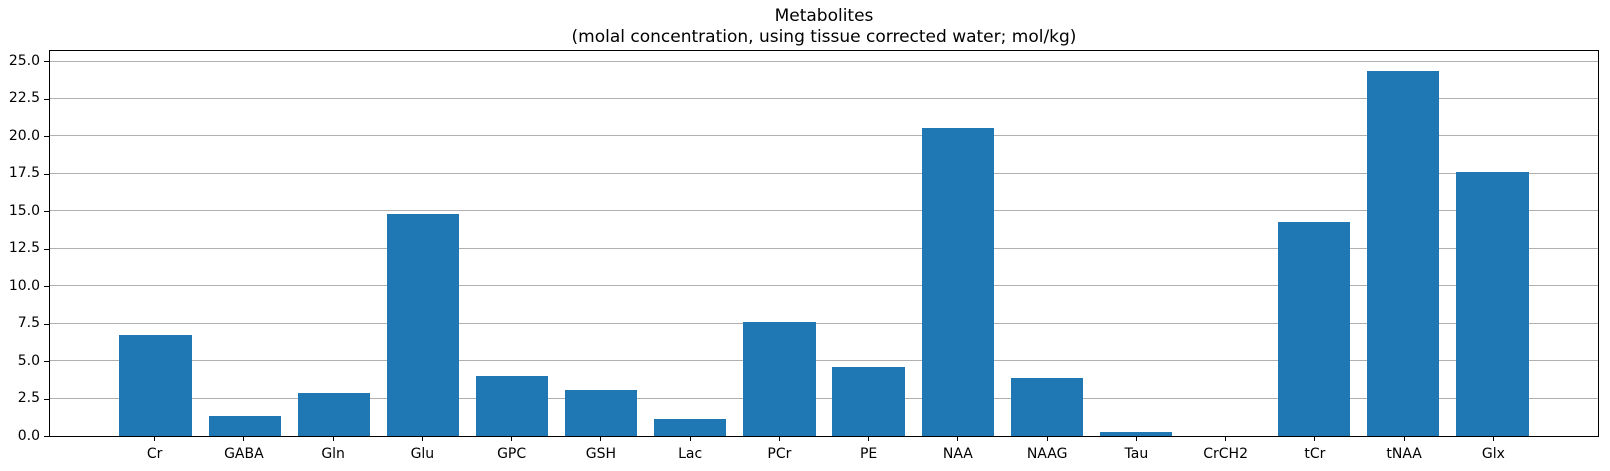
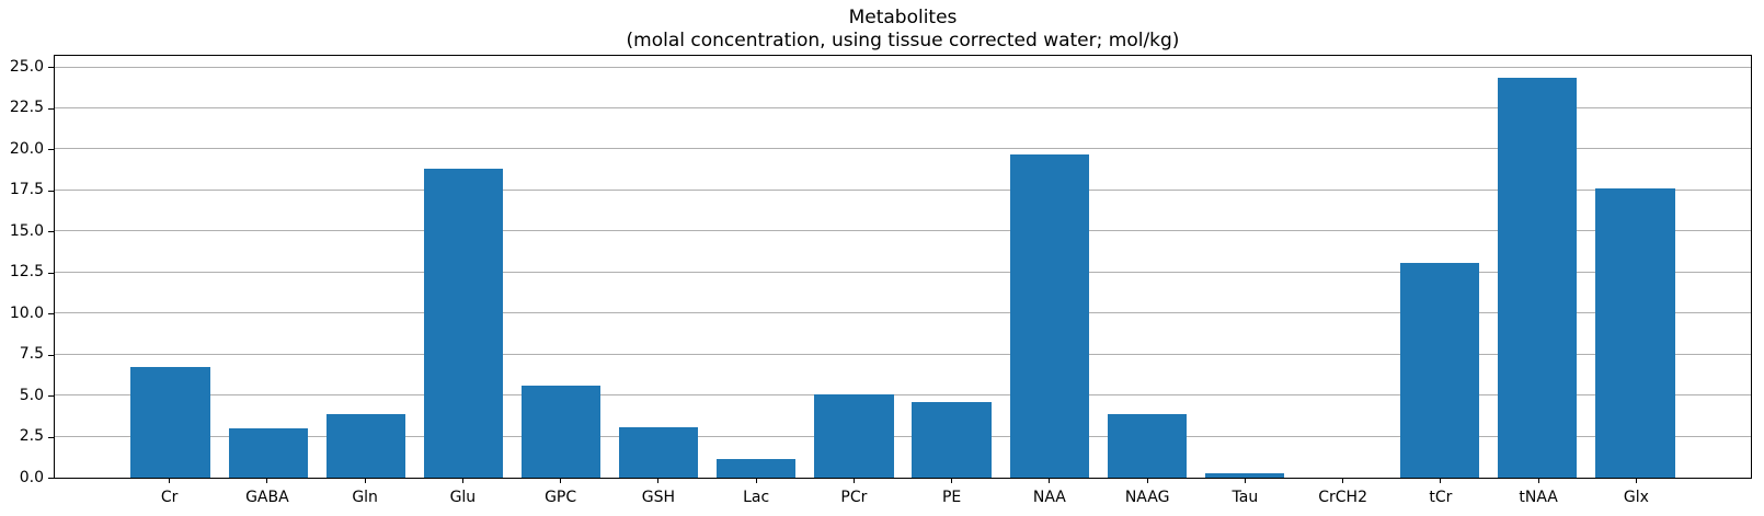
GABA: 1.4 -> 3.0
Gln: 2.9 -> 3.9
Glu: 14.8 -> 18.8
GPC: 4.0 -> 5.6
PCr: 7.6 -> 5.1
NAA: 20.6 -> 19.7
tCr: 14.3 -> 13.1
